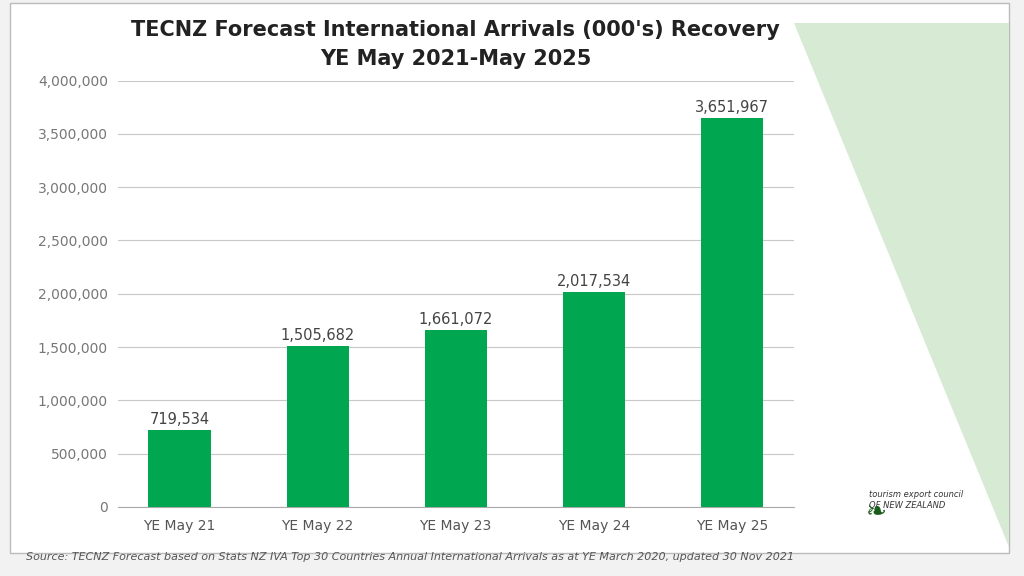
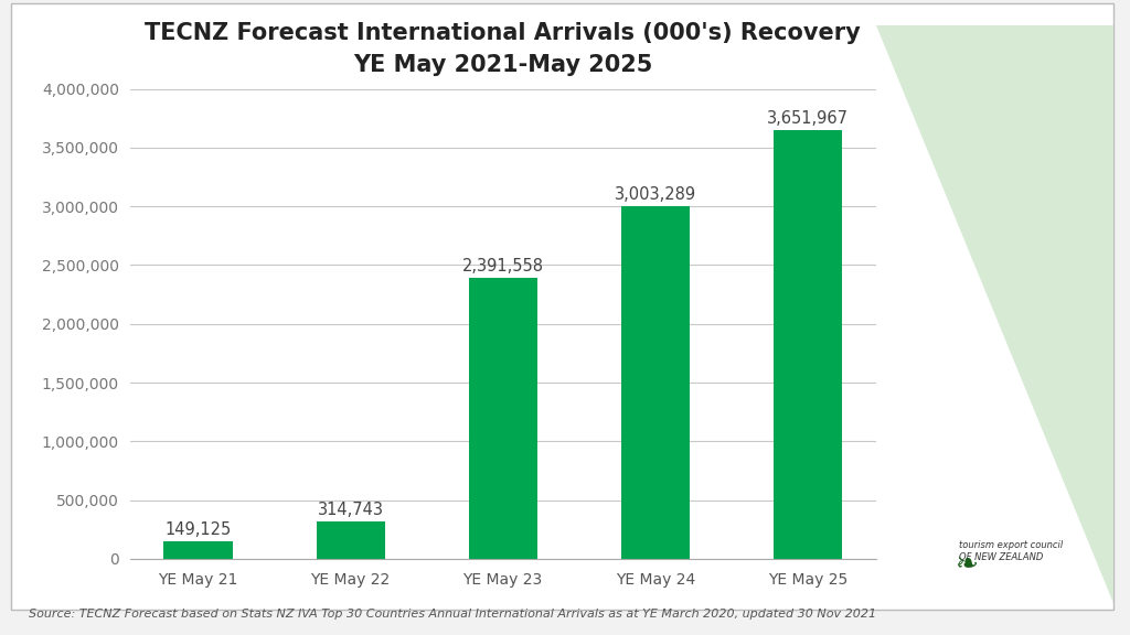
YE May 21: 719,534 -> 149,125
YE May 22: 1,505,682 -> 314,743
YE May 23: 1,661,072 -> 2,391,558
YE May 24: 2,017,534 -> 3,003,289
